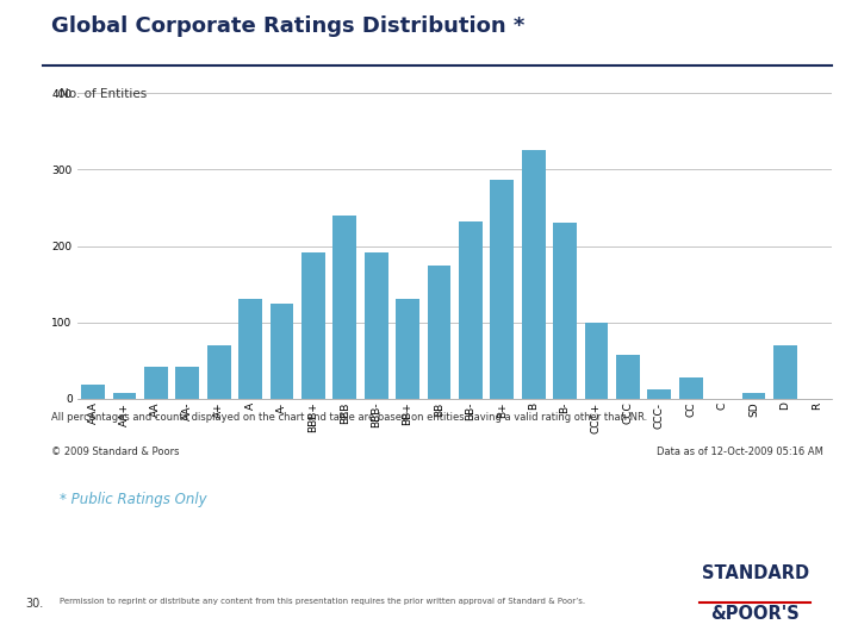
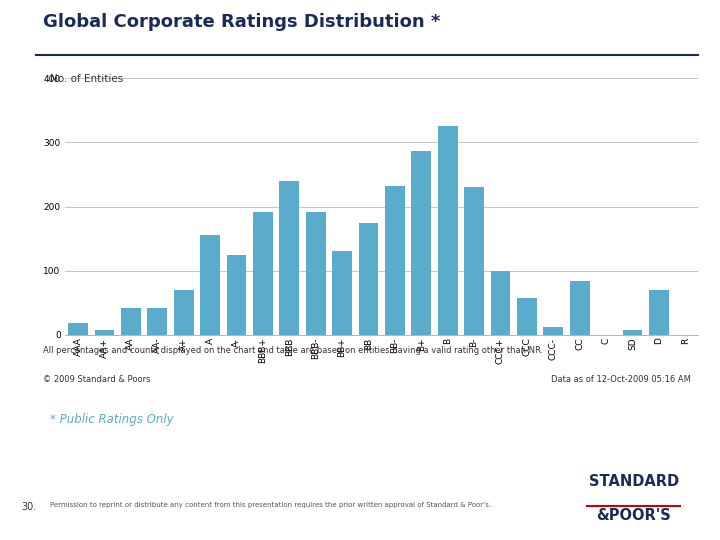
A: 130 -> 156
CC: 27 -> 84
